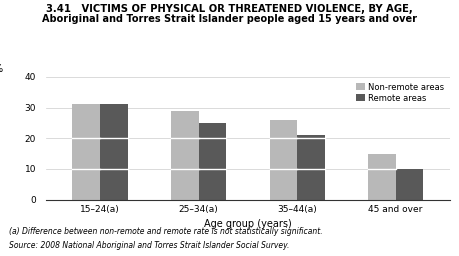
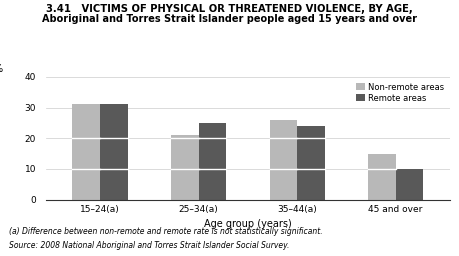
Non-remote areas/25–34(a): 29 -> 21
Remote areas/35–44(a): 21 -> 24
